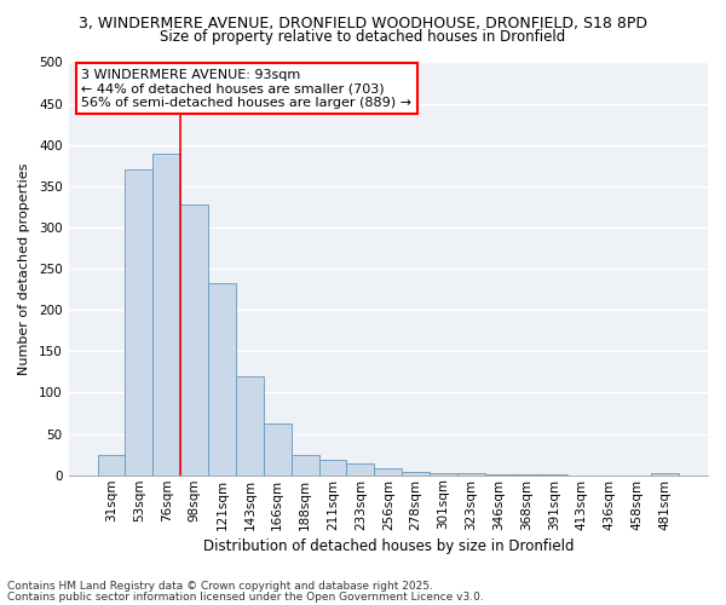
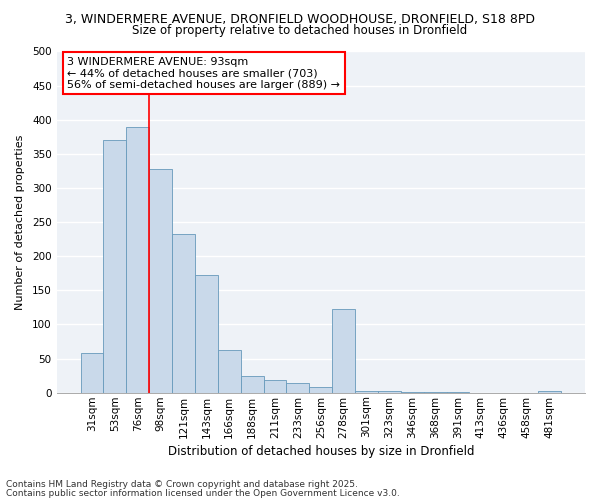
31sqm: 25 -> 58
143sqm: 120 -> 172
278sqm: 4 -> 122
